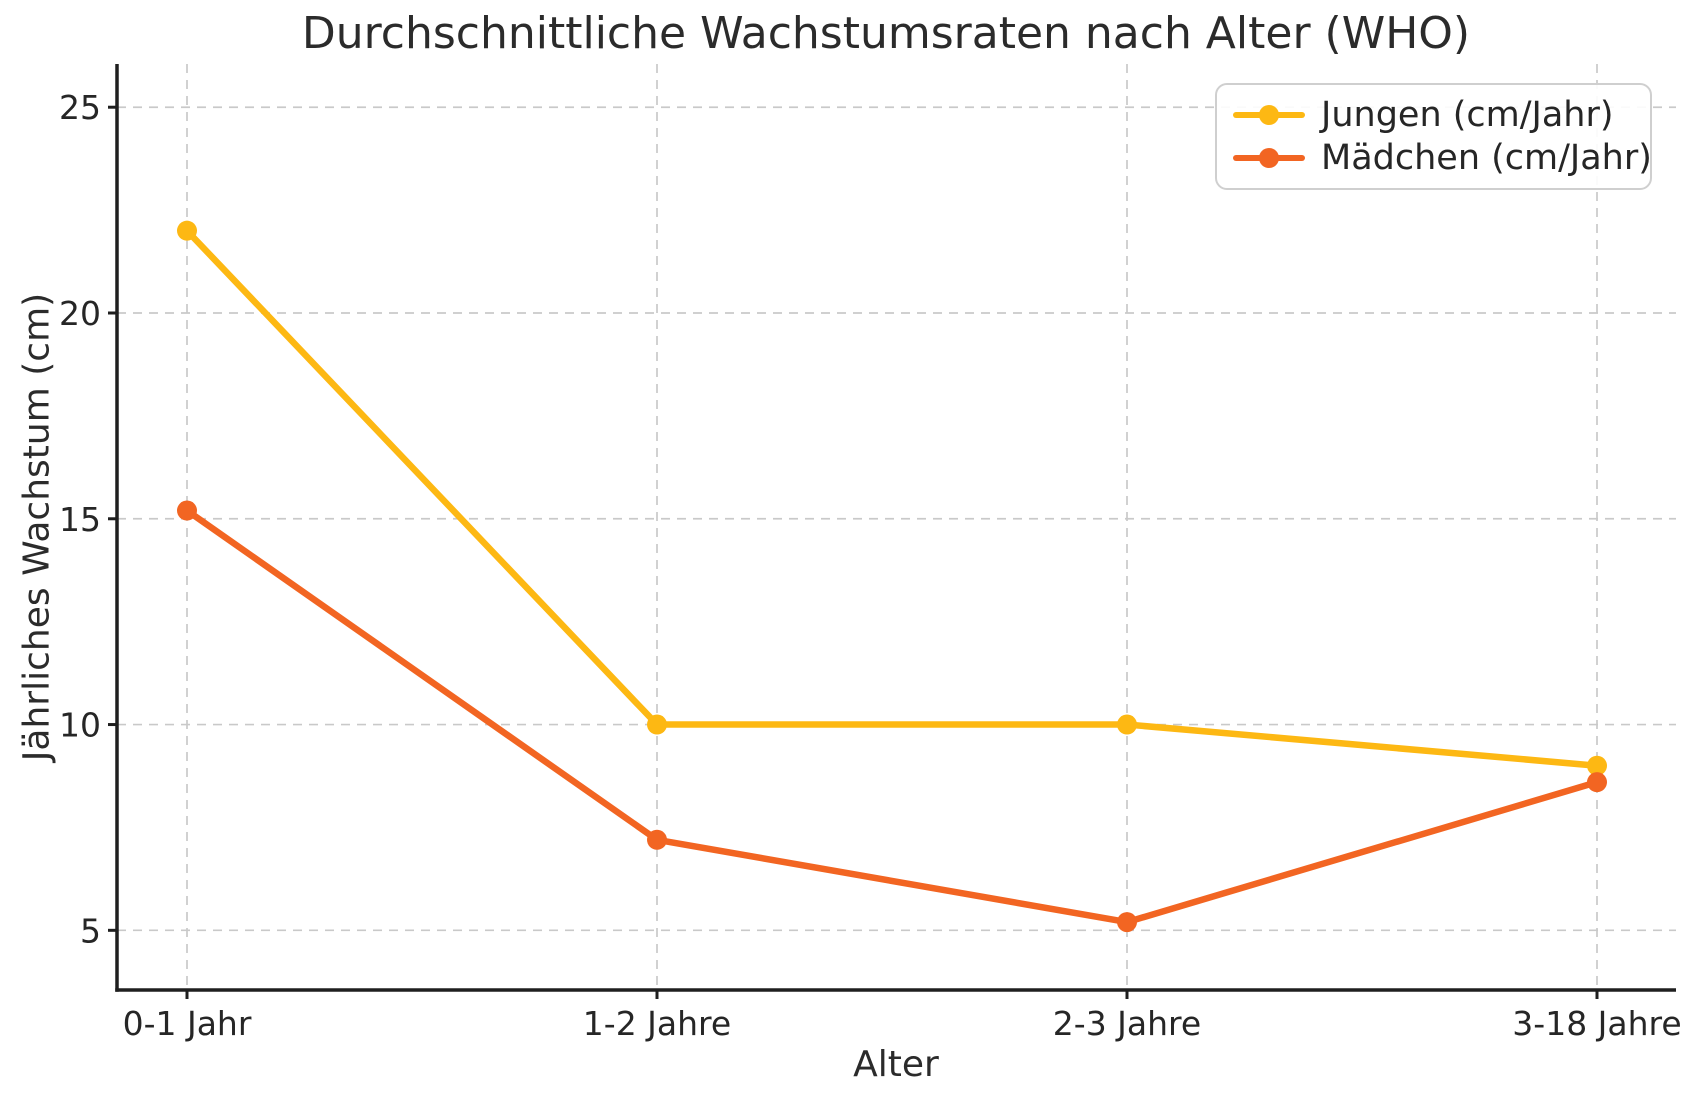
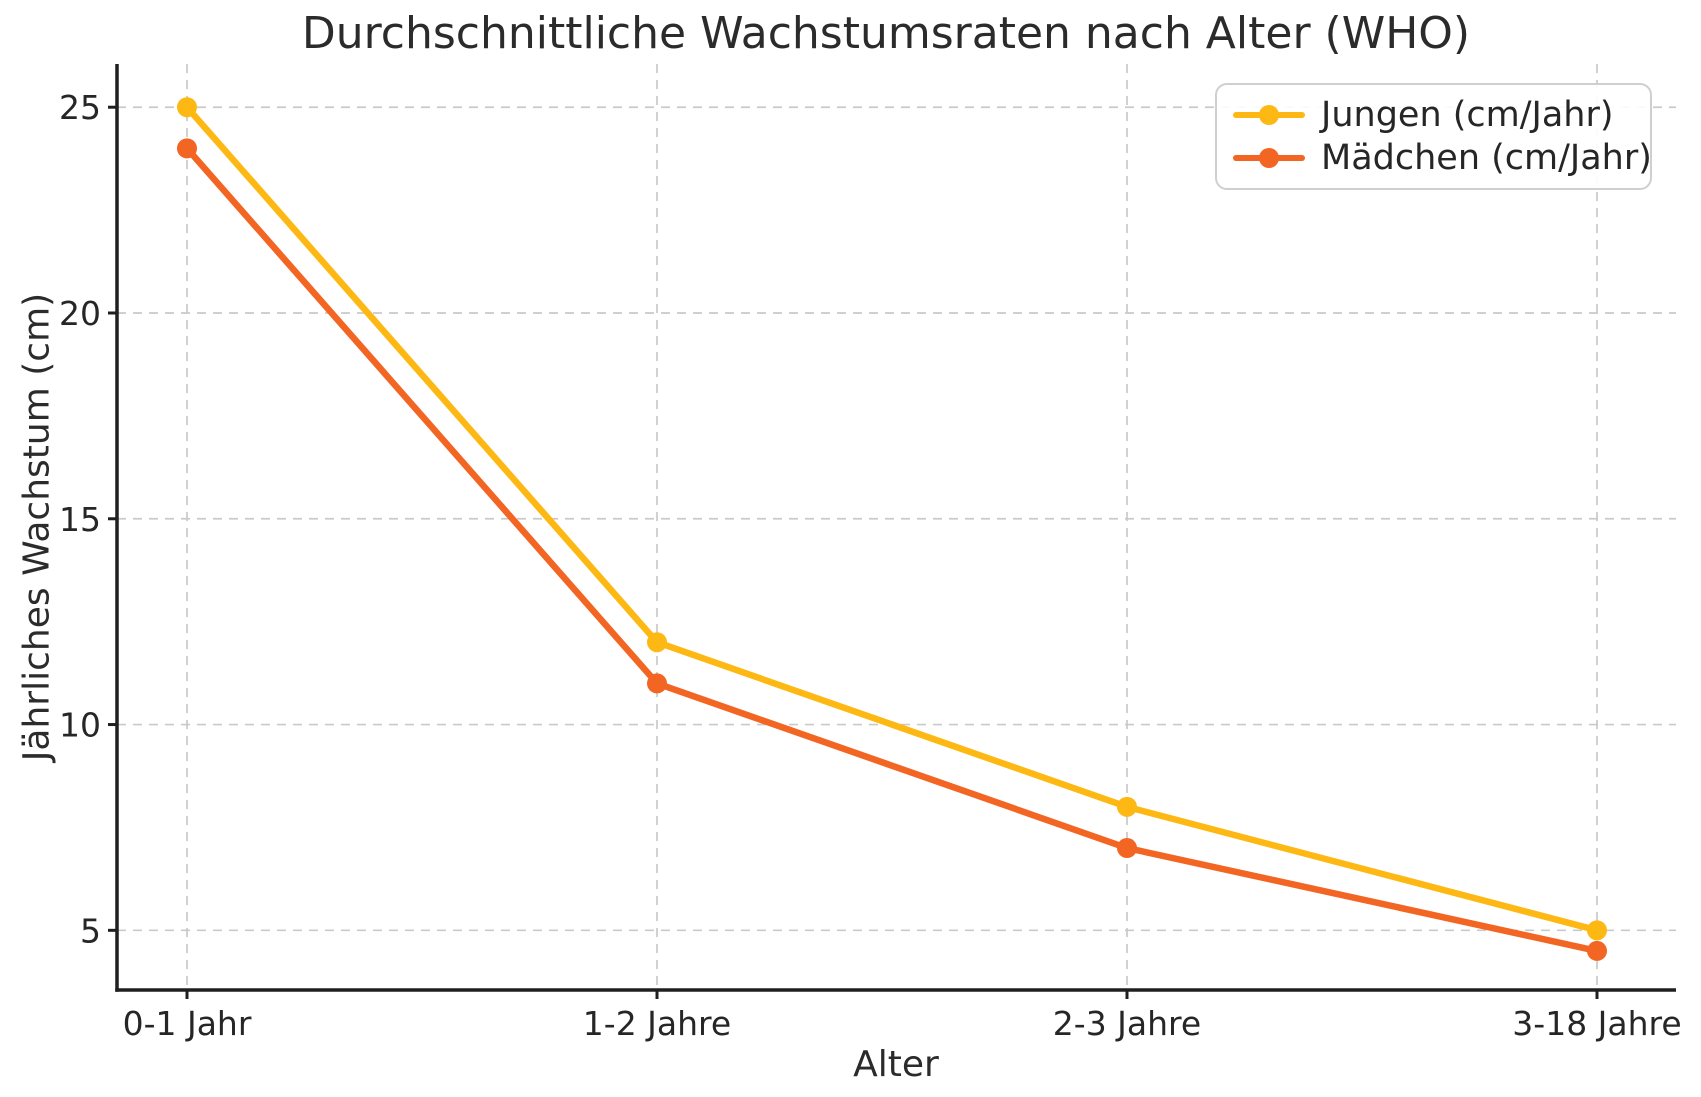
Jungen (cm/Jahr)/0-1 Jahr: 22 -> 25
Mädchen (cm/Jahr)/0-1 Jahr: 15.2 -> 24.0
Jungen (cm/Jahr)/1-2 Jahre: 10 -> 12
Mädchen (cm/Jahr)/1-2 Jahre: 7.2 -> 11.0
Jungen (cm/Jahr)/2-3 Jahre: 10 -> 8
Mädchen (cm/Jahr)/2-3 Jahre: 5.2 -> 7.0
Jungen (cm/Jahr)/3-18 Jahre: 9 -> 5
Mädchen (cm/Jahr)/3-18 Jahre: 8.6 -> 4.5
